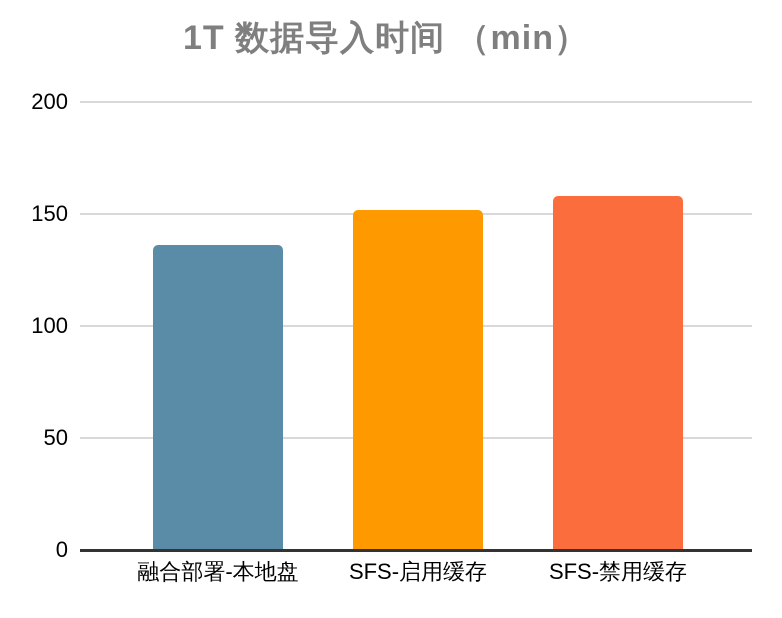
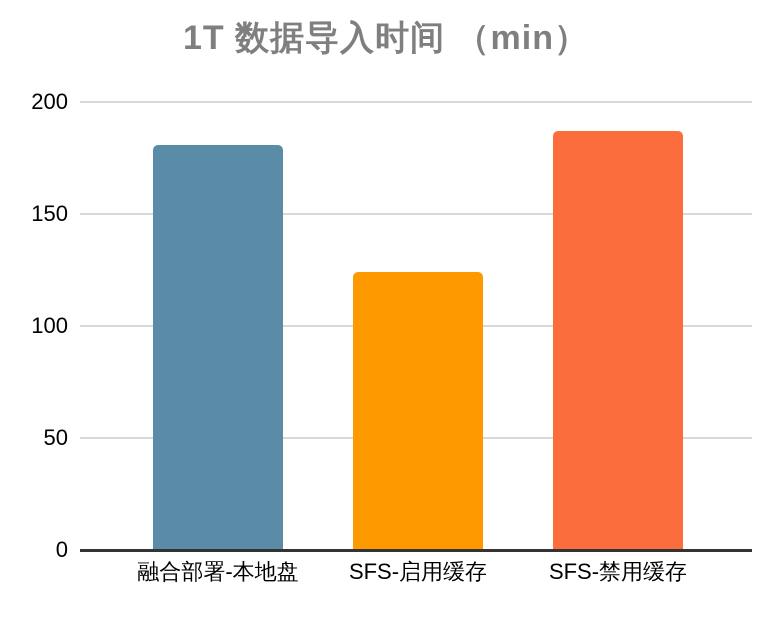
融合部署-本地盘: 136 -> 181
SFS-启用缓存: 152 -> 124
SFS-禁用缓存: 158 -> 187
